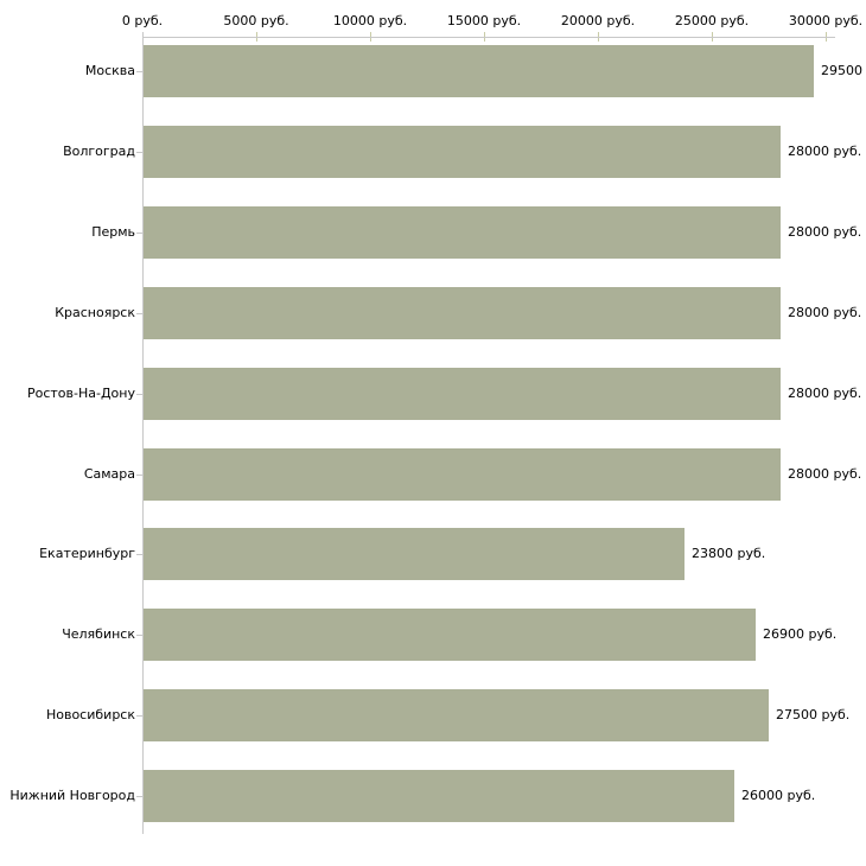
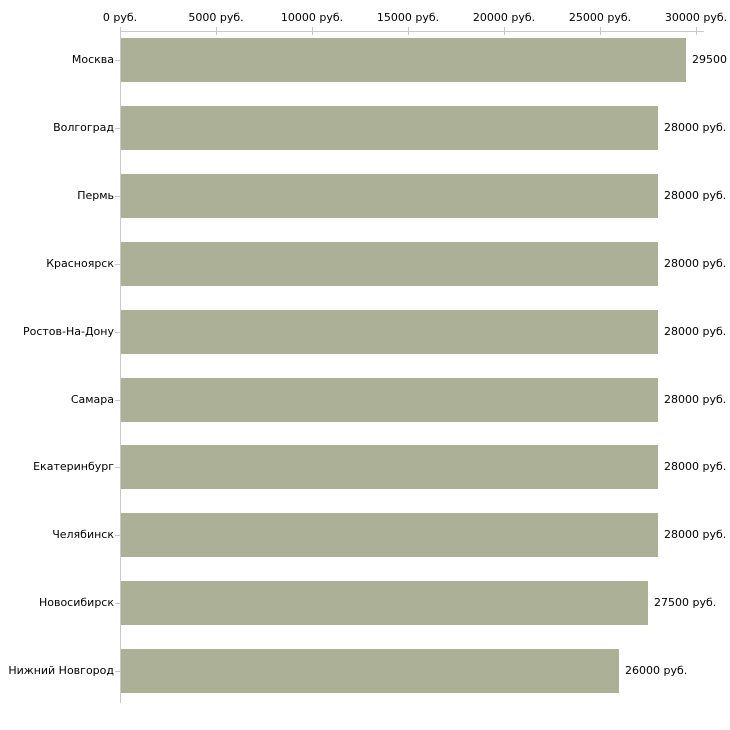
Екатеринбург: 23800 -> 28000
Челябинск: 26900 -> 28000
